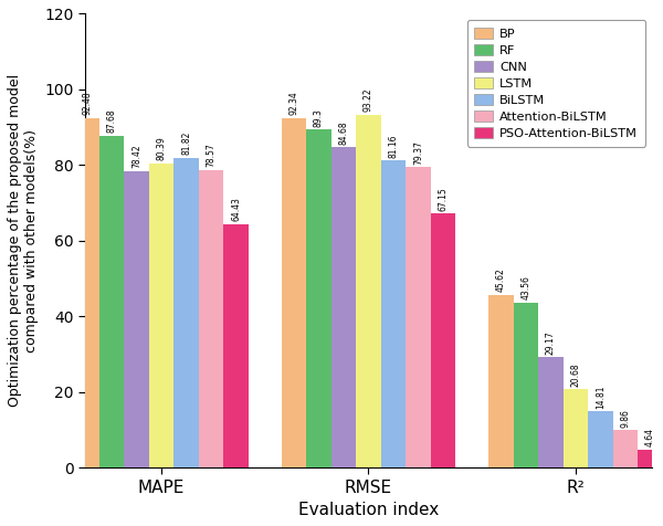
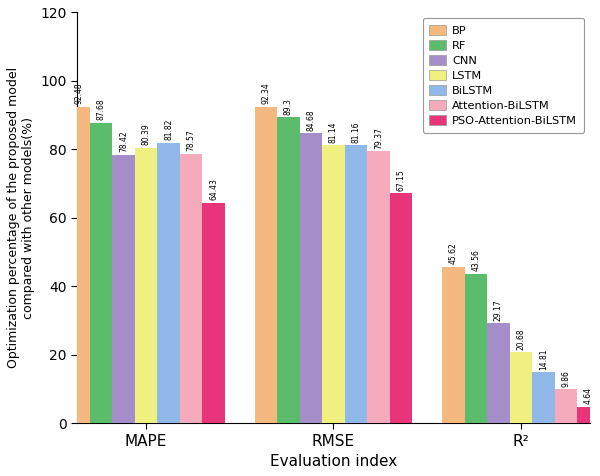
LSTM/RMSE: 93.22 -> 81.14
